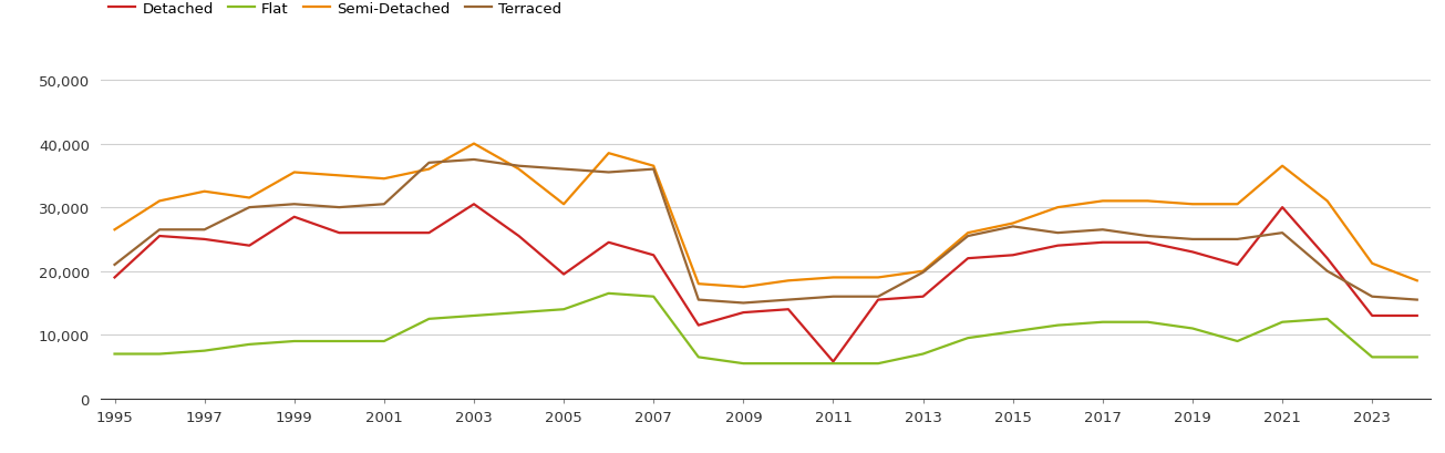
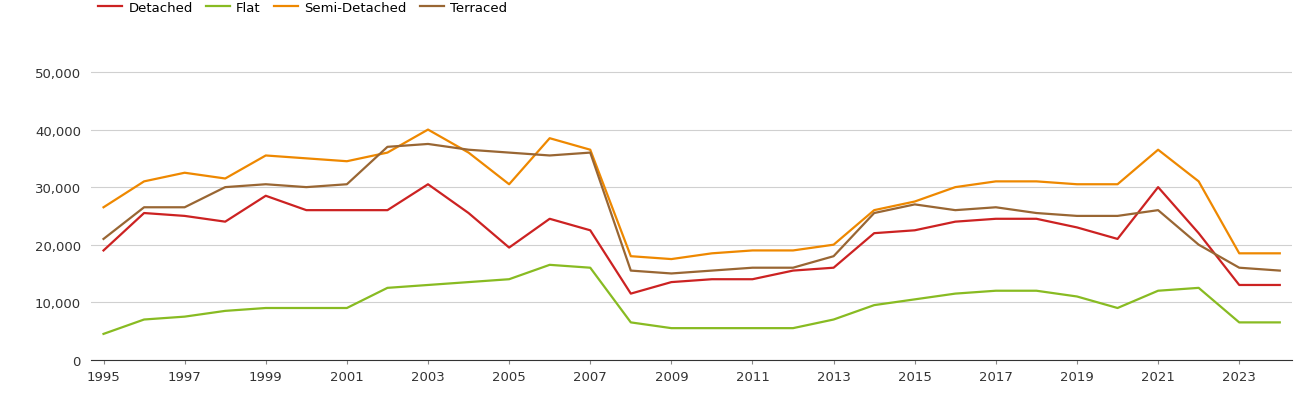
Flat/1995: 7,000 -> 4,500
Detached/2011: 5,800 -> 14,000
Terraced/2013: 19,800 -> 18,000
Semi-Detached/2023: 21,200 -> 18,500
